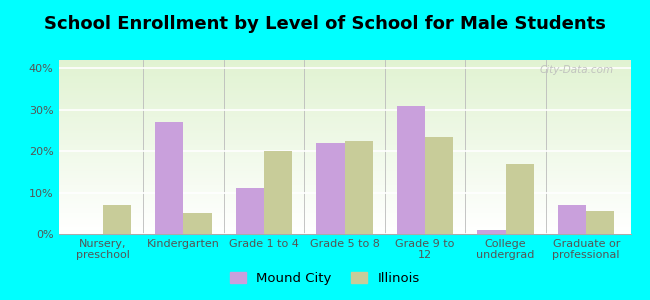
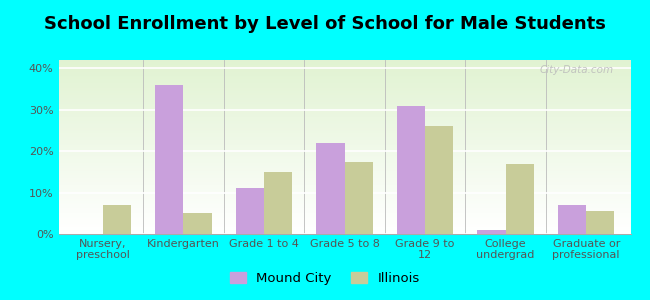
Mound City/Kindergarten: 27% -> 36%
Illinois/Grade 1 to 4: 20.0% -> 15.0%
Illinois/Grade 5 to 8: 22.5% -> 17.5%
Illinois/Grade 9 to 12: 23.5% -> 26.0%
